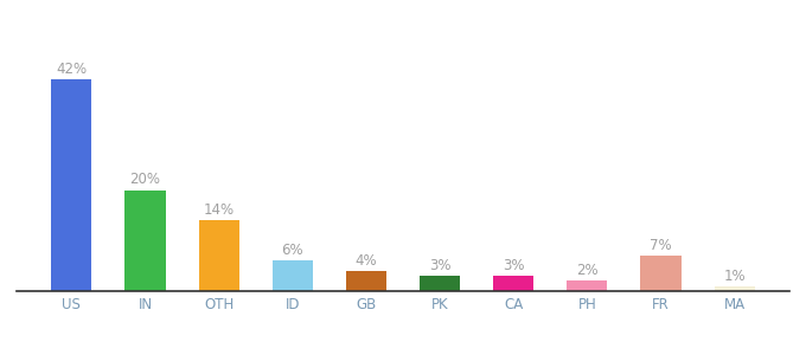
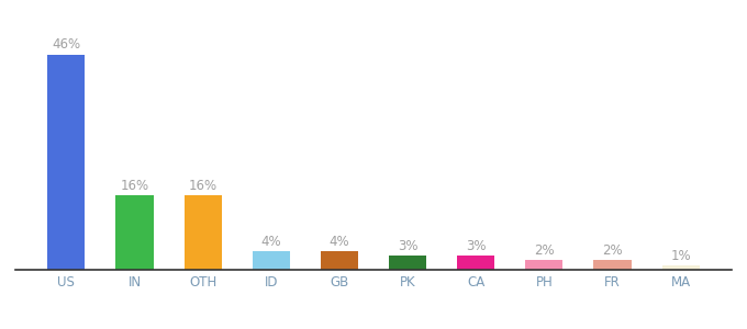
US: 42% -> 46%
IN: 20% -> 16%
OTH: 14% -> 16%
ID: 6% -> 4%
FR: 7% -> 2%
